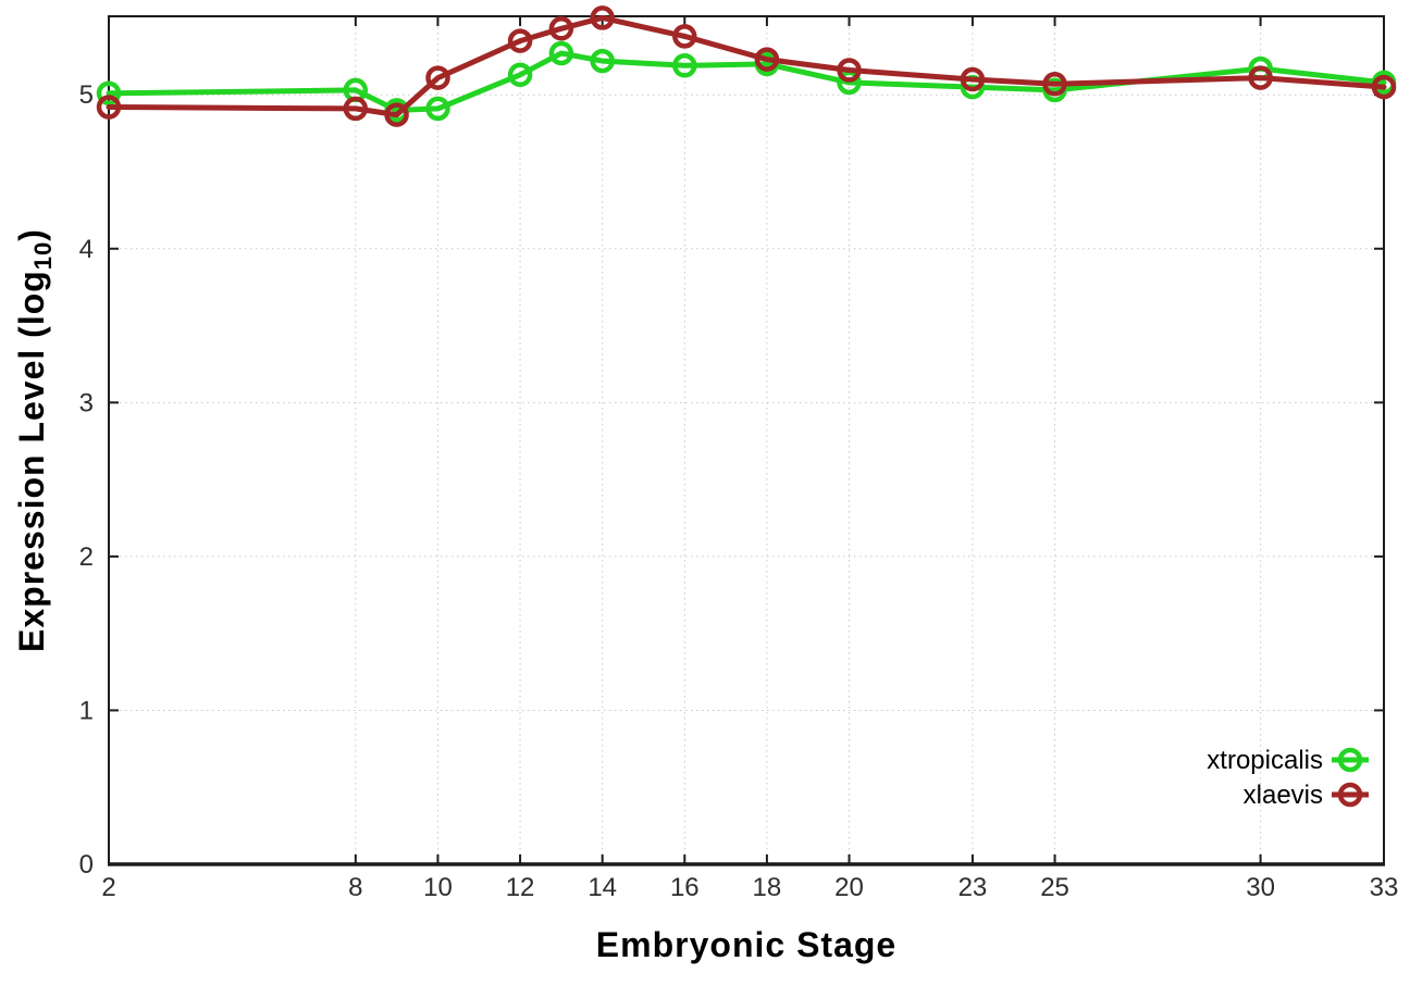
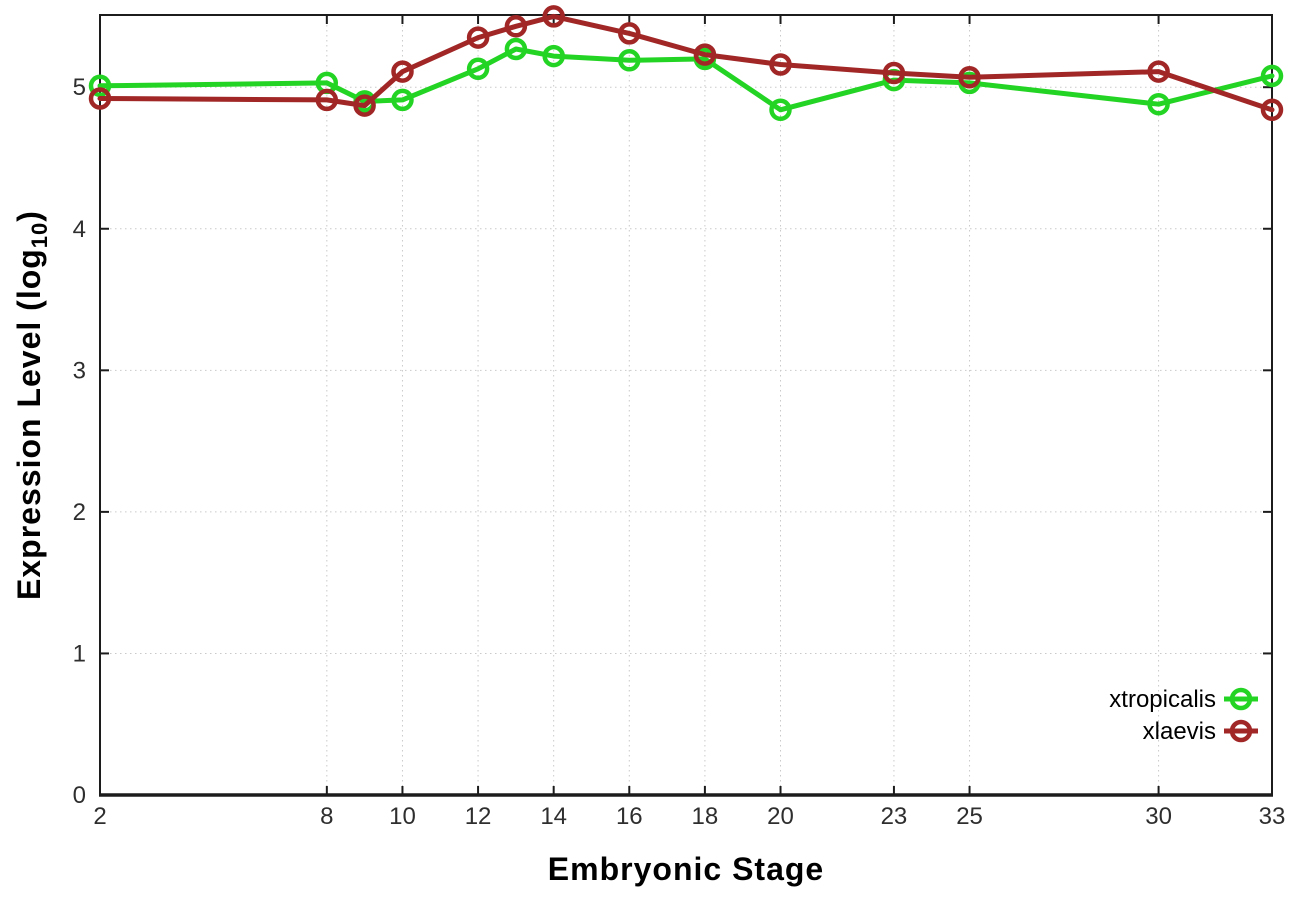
xtropicalis/20: 5.08 -> 4.84
xtropicalis/30: 5.17 -> 4.88
xlaevis/33: 5.05 -> 4.84
